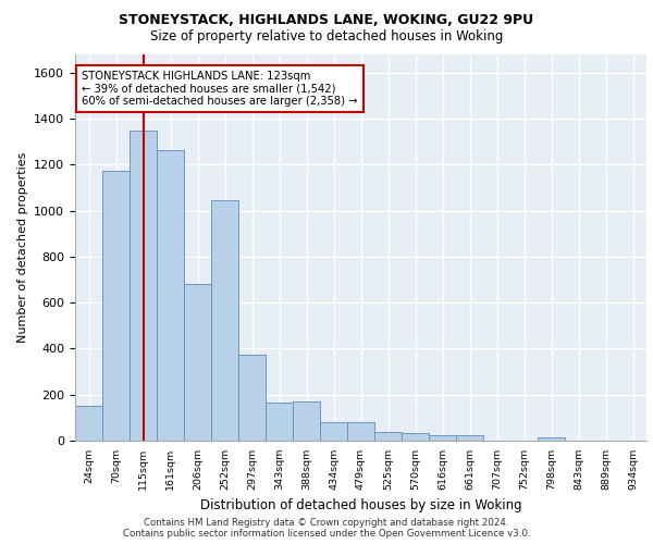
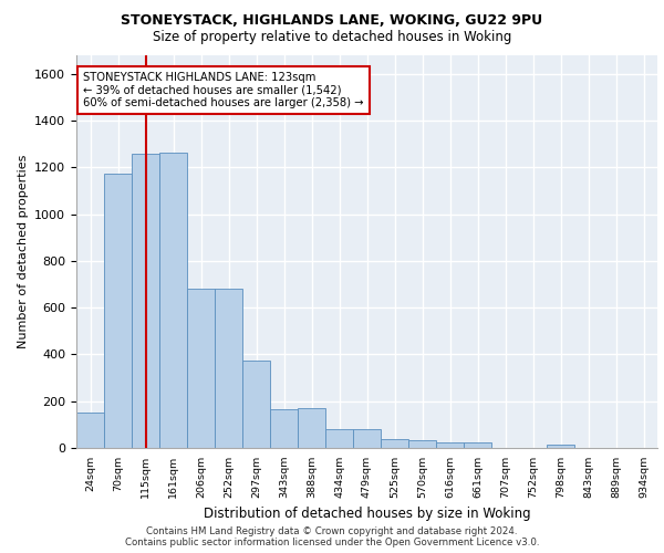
115sqm: 1350 -> 1260
252sqm: 1045 -> 680
